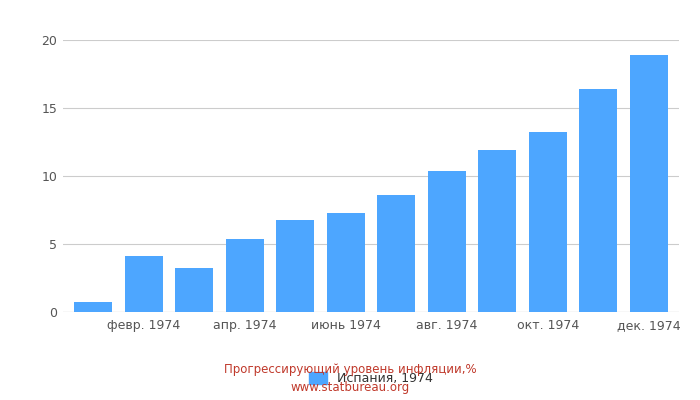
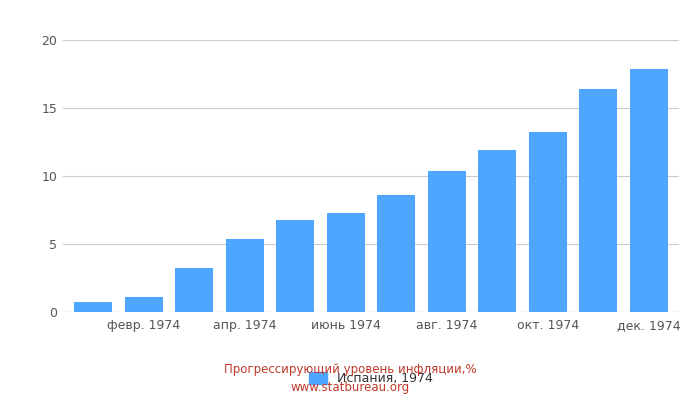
февр. 1974: 4.1 -> 1.1
дек. 1974: 18.9 -> 17.9
